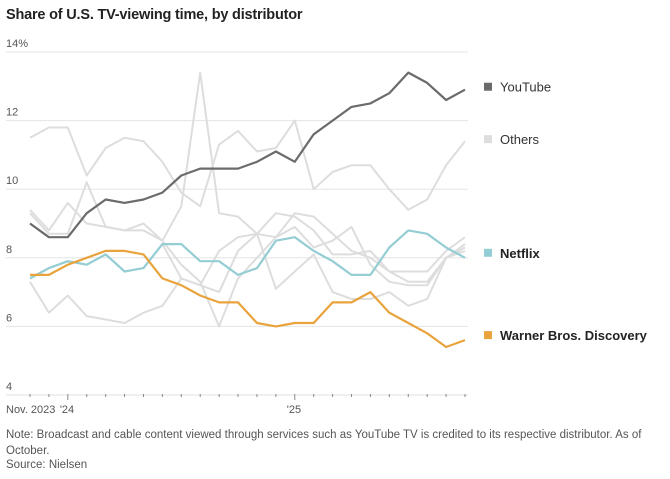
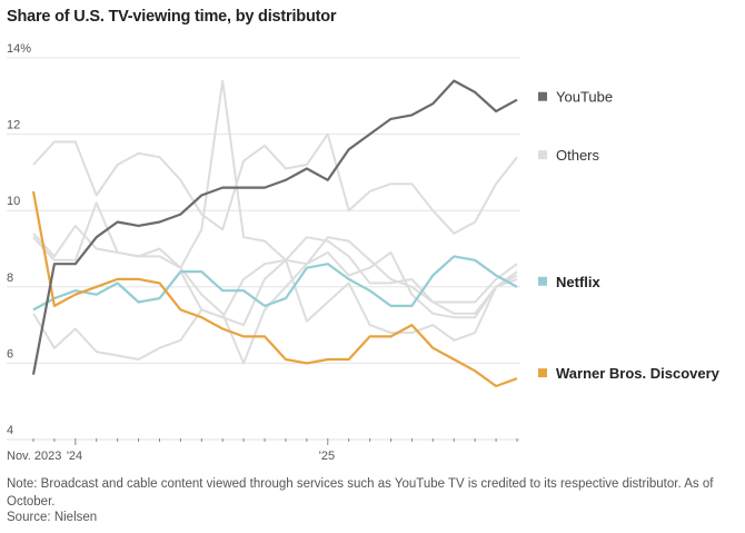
Others/Nov. 2023: 11.5% -> 11.2%
Warner Bros. Discovery/Nov. 2023: 7.5% -> 10.5%
YouTube/Nov. 2023: 9.0% -> 5.7%
